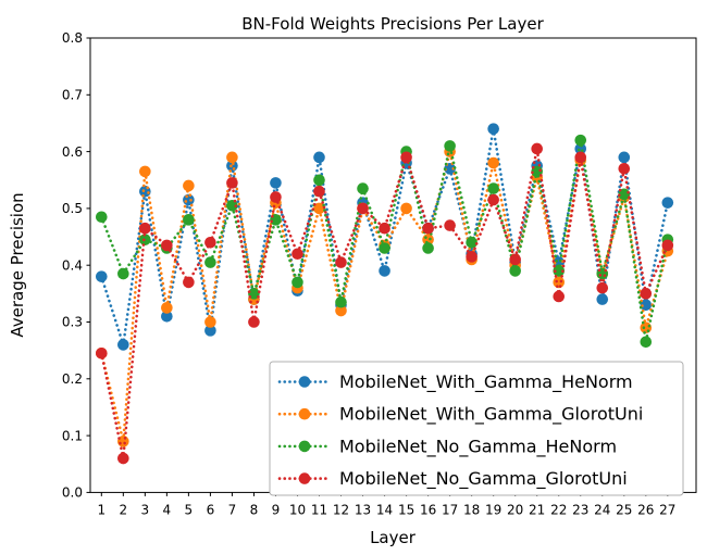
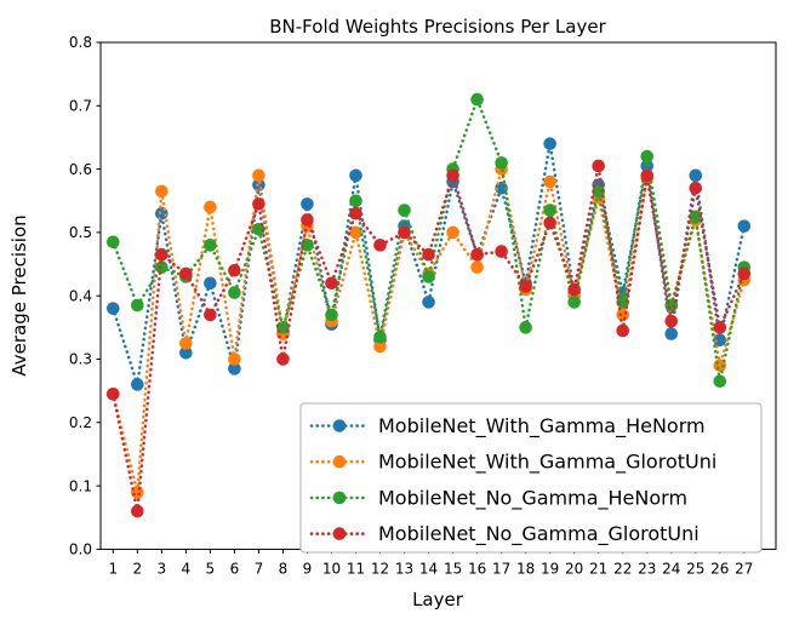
MobileNet_With_Gamma_HeNorm/5: 0.52 -> 0.42
MobileNet_No_Gamma_GlorotUni/12: 0.41 -> 0.48
MobileNet_No_Gamma_HeNorm/16: 0.43 -> 0.71
MobileNet_No_Gamma_HeNorm/18: 0.44 -> 0.35
